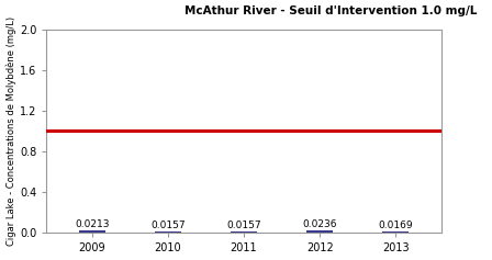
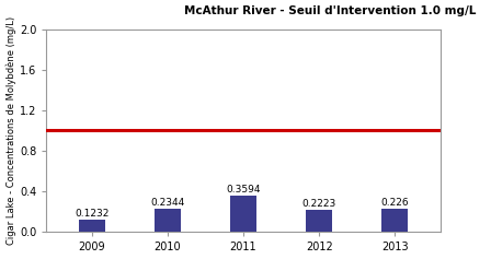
2009: 0.0213 -> 0.1232
2010: 0.0157 -> 0.2344
2011: 0.0157 -> 0.3594
2012: 0.0236 -> 0.2223
2013: 0.0169 -> 0.226
